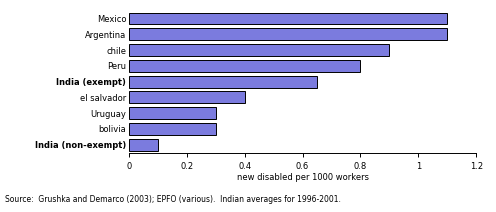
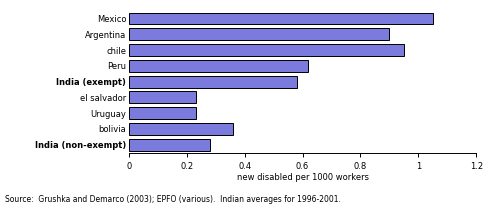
Mexico: 1.10 -> 1.05
Argentina: 1.10 -> 0.90
chile: 0.90 -> 0.95
Peru: 0.80 -> 0.62
India (exempt): 0.65 -> 0.58
el salvador: 0.40 -> 0.23
Uruguay: 0.30 -> 0.23
bolivia: 0.30 -> 0.36
India (non-exempt): 0.10 -> 0.28
